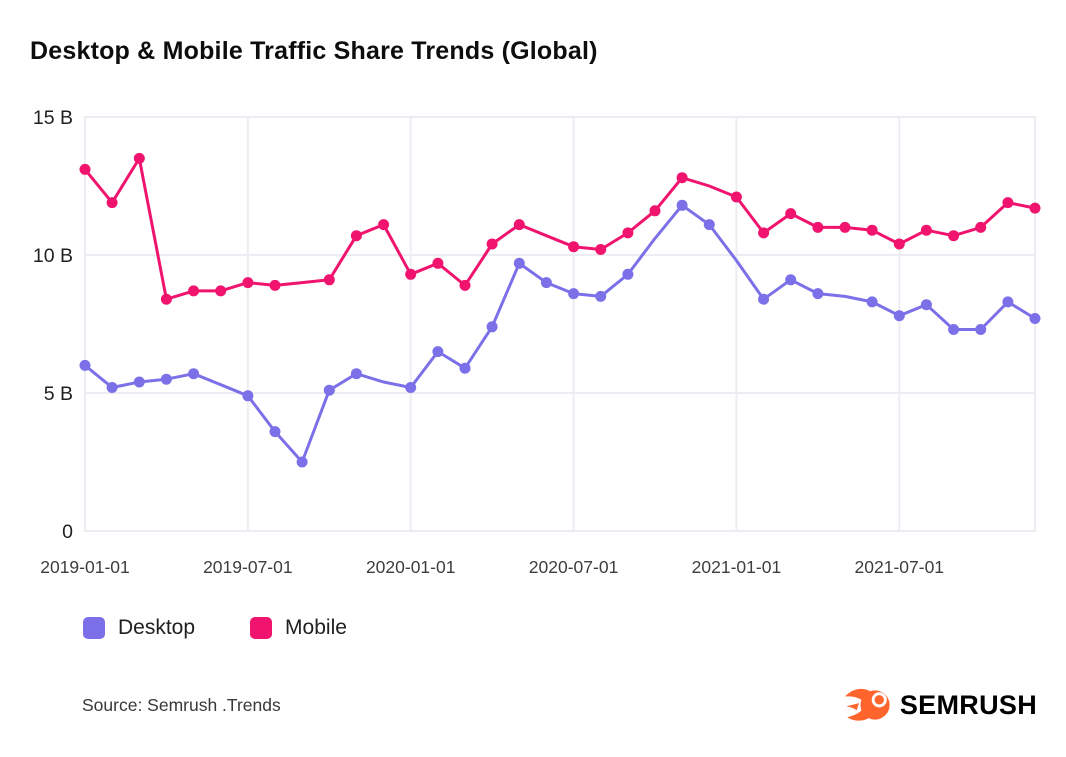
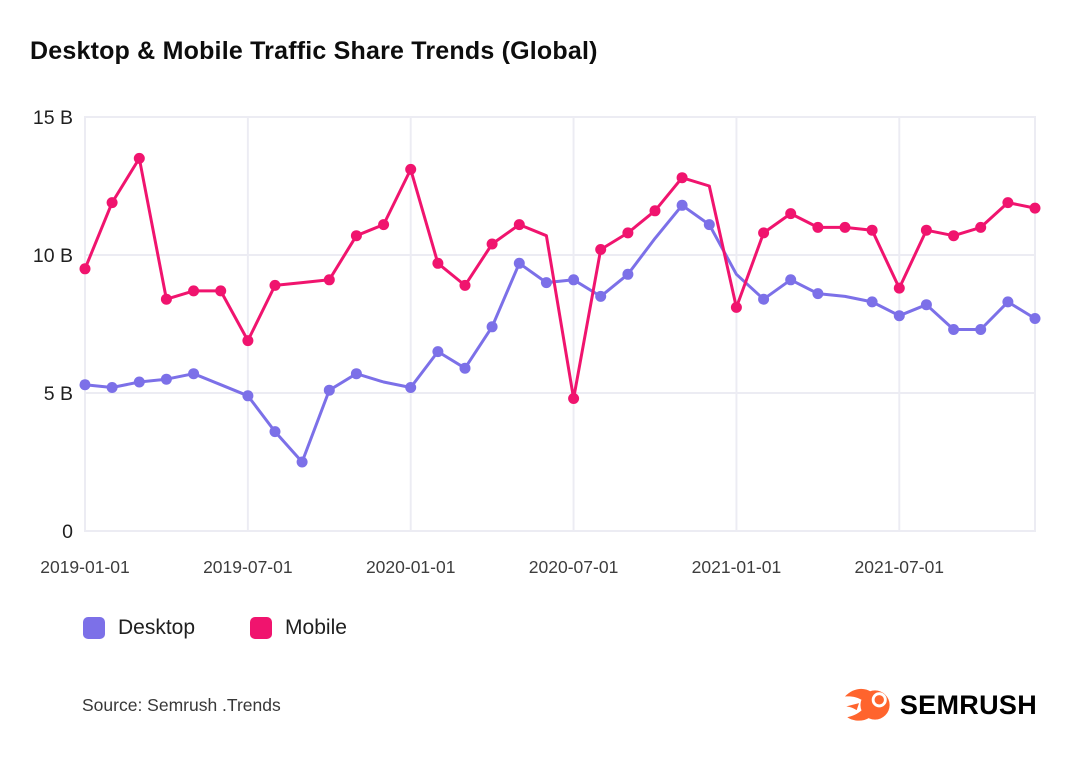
Desktop/2019-01-01: 6.0B -> 5.3B
Mobile/2019-01-01: 13.1B -> 9.5B
Mobile/2019-07-01: 9.0B -> 6.9B
Mobile/2020-01-01: 9.3B -> 13.1B
Desktop/2020-07-01: 8.6B -> 9.1B
Mobile/2020-07-01: 10.3B -> 4.8B
Desktop/2021-01-01: 9.8B -> 9.3B
Mobile/2021-01-01: 12.1B -> 8.1B
Mobile/2021-07-01: 10.4B -> 8.8B
